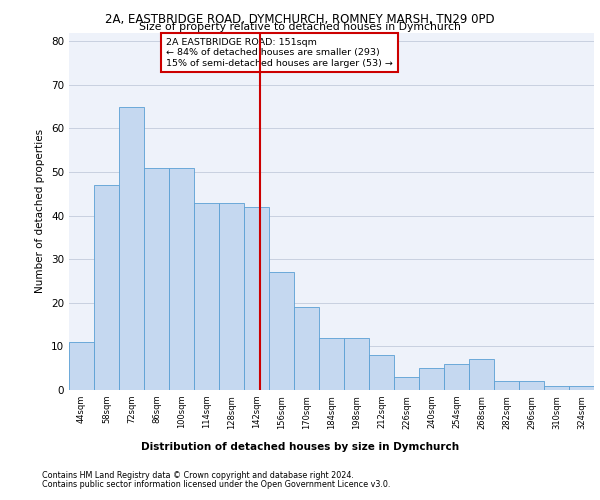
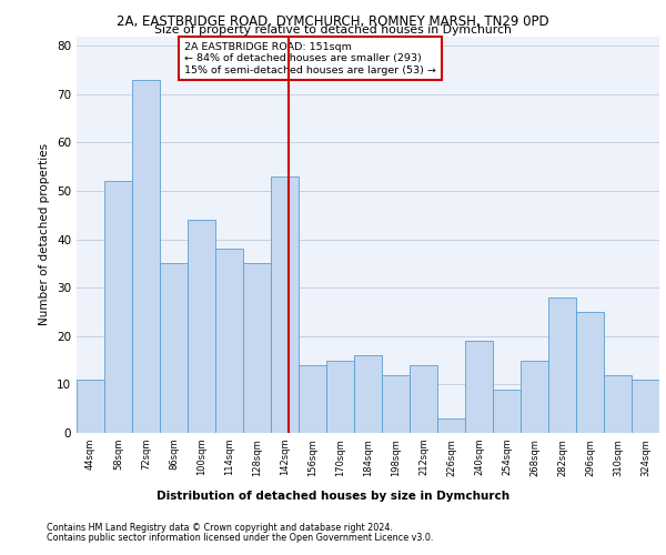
58sqm: 47 -> 52
72sqm: 65 -> 73
86sqm: 51 -> 35
100sqm: 51 -> 44
114sqm: 43 -> 38
128sqm: 43 -> 35
142sqm: 42 -> 53
156sqm: 27 -> 14
170sqm: 19 -> 15
184sqm: 12 -> 16
212sqm: 8 -> 14
240sqm: 5 -> 19
254sqm: 6 -> 9
268sqm: 7 -> 15
282sqm: 2 -> 28
296sqm: 2 -> 25
310sqm: 1 -> 12
324sqm: 1 -> 11
